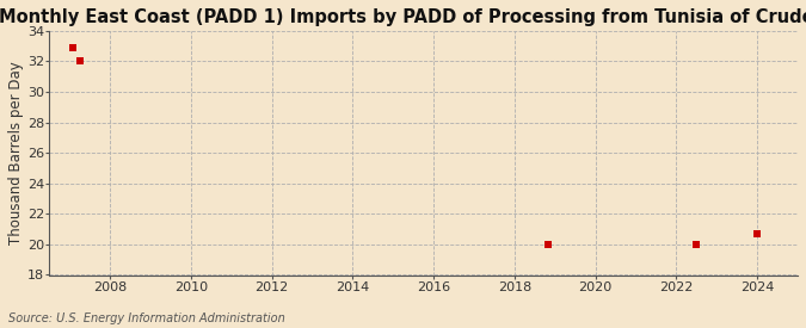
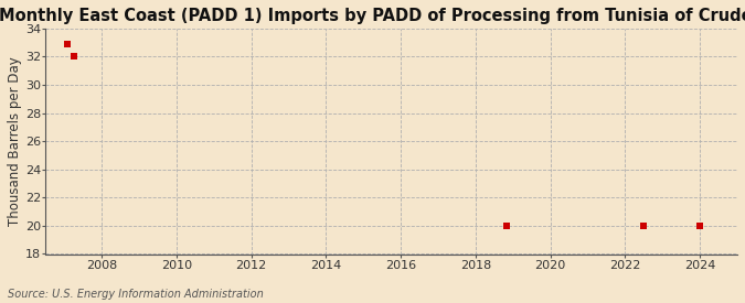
2024: 20.7 -> 20.0
